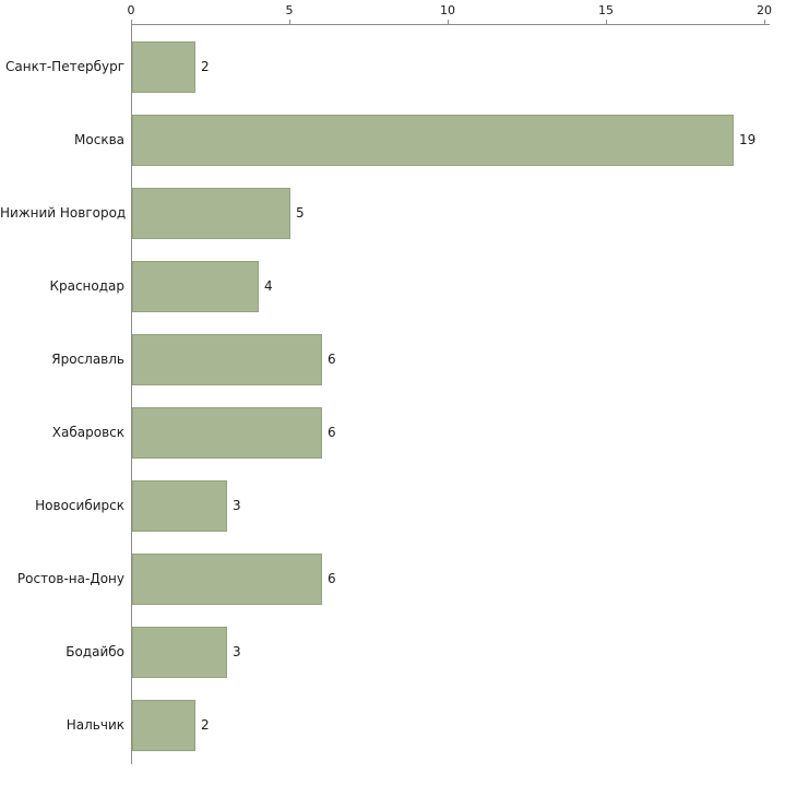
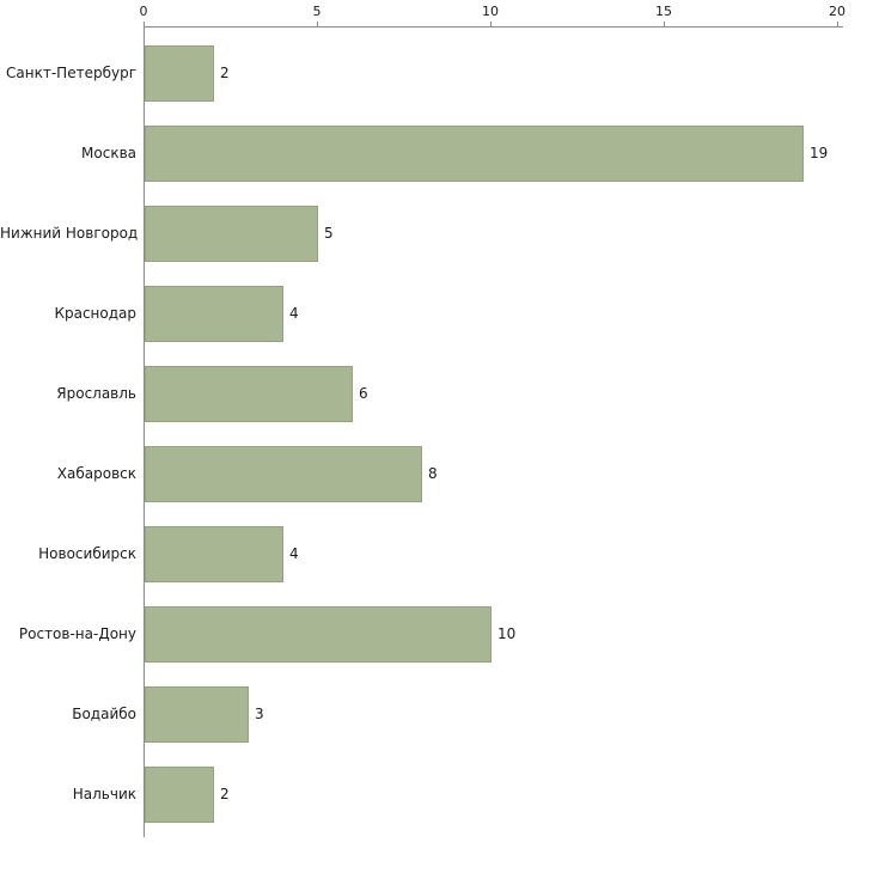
Хабаровск: 6 -> 8
Новосибирск: 3 -> 4
Ростов-на-Дону: 6 -> 10
